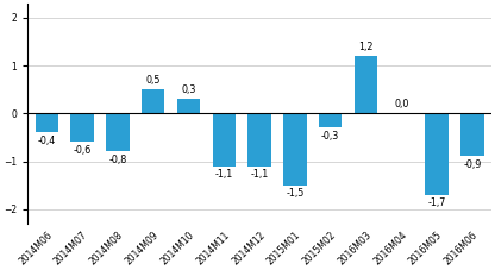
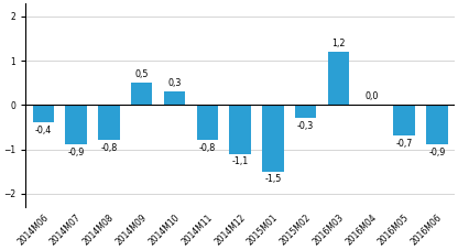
2014M07: -0,6 -> -0,9
2014M11: -1,1 -> -0,8
2016M05: -1,7 -> -0,7
